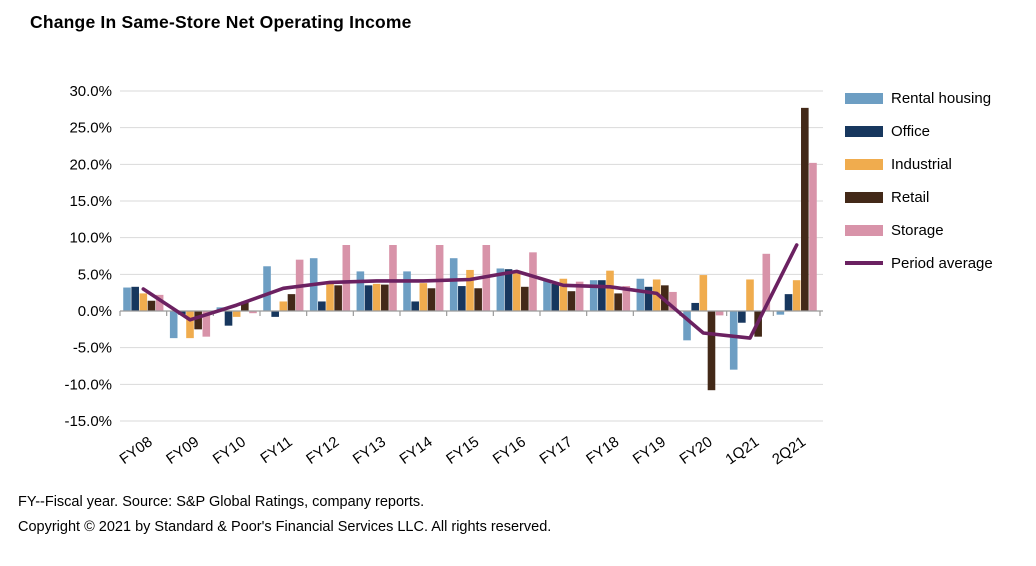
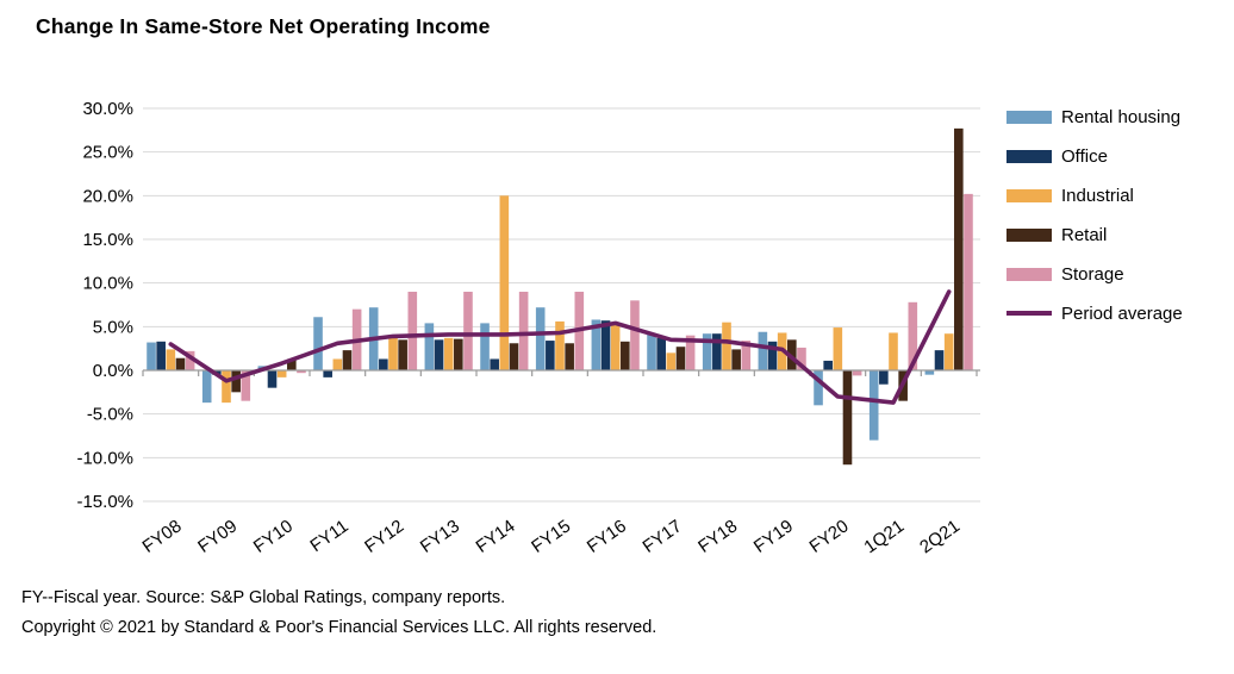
Industrial/FY14: 4% -> 20%
Industrial/FY17: 4% -> 2%
